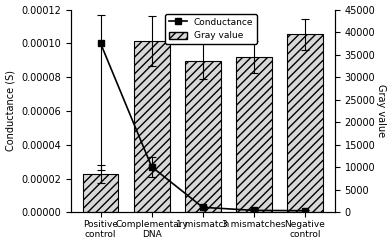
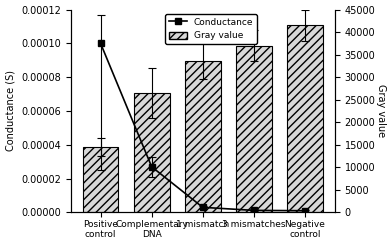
Gray value/Positive control: 8500 -> 14500
Gray value/Complementary DNA: 38000 -> 26500
Gray value/3 mismatches: 34500 -> 37000
Gray value/Negative control: 39500 -> 41500
